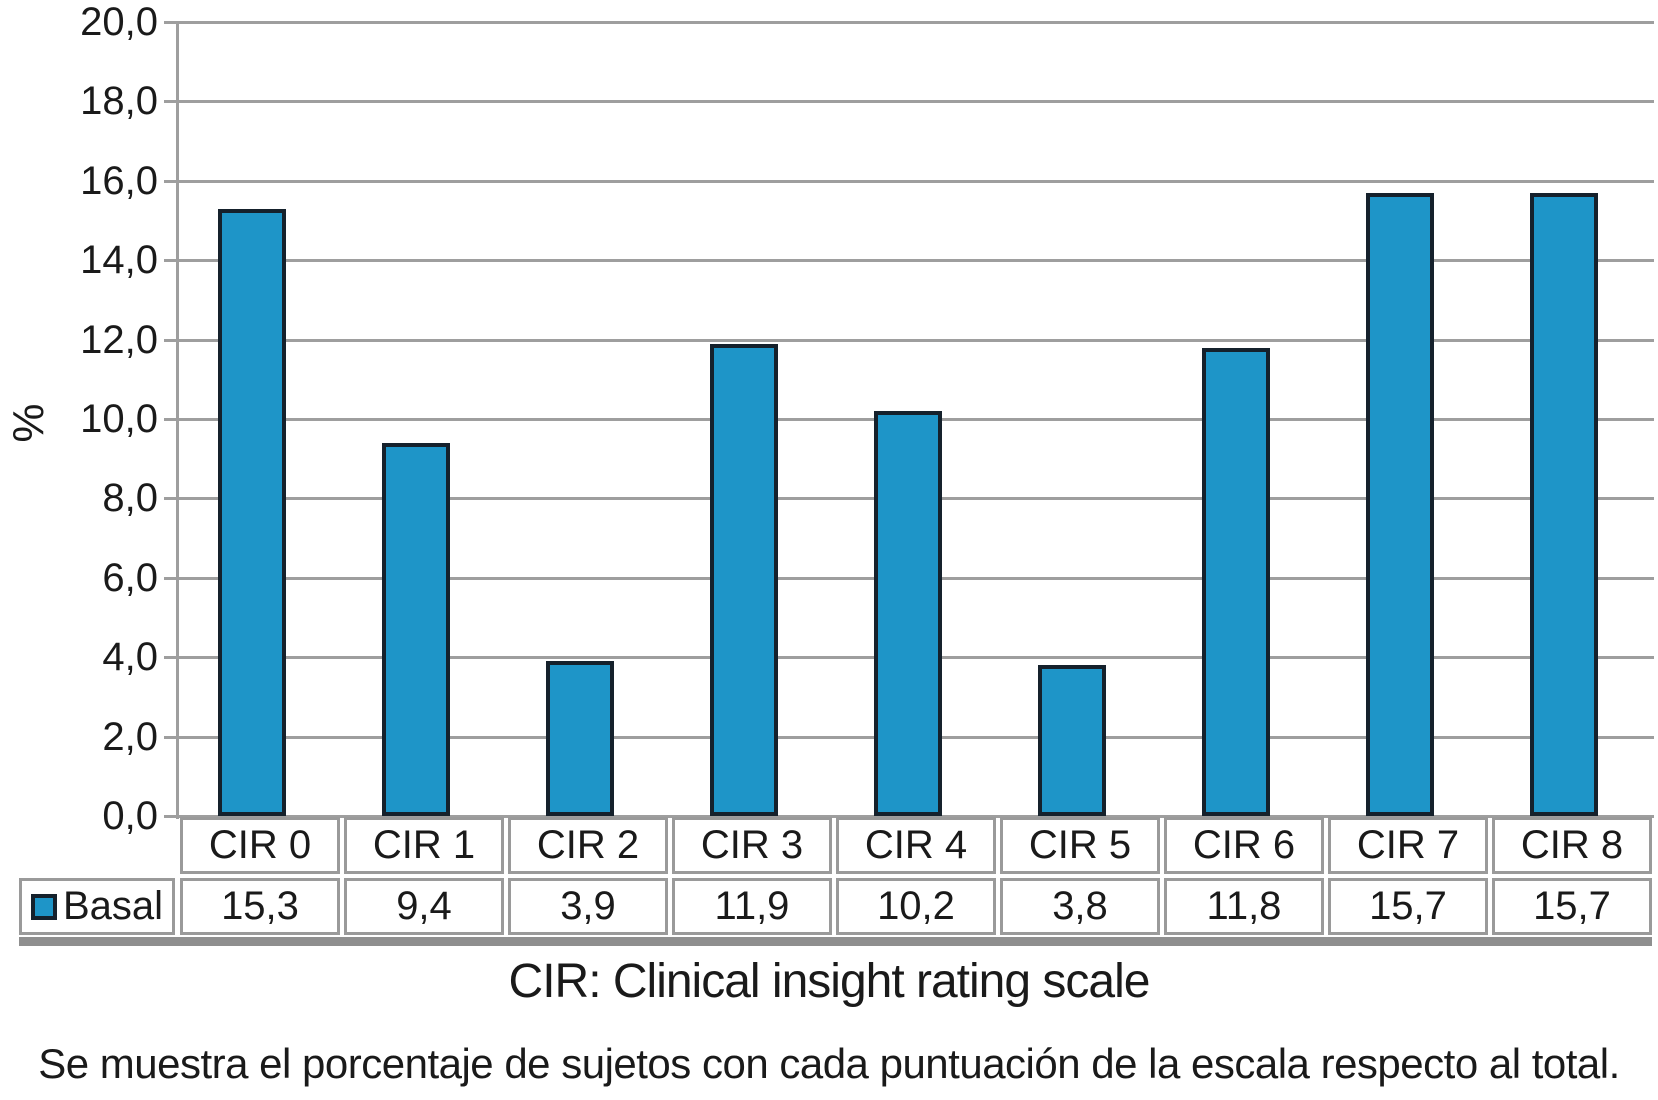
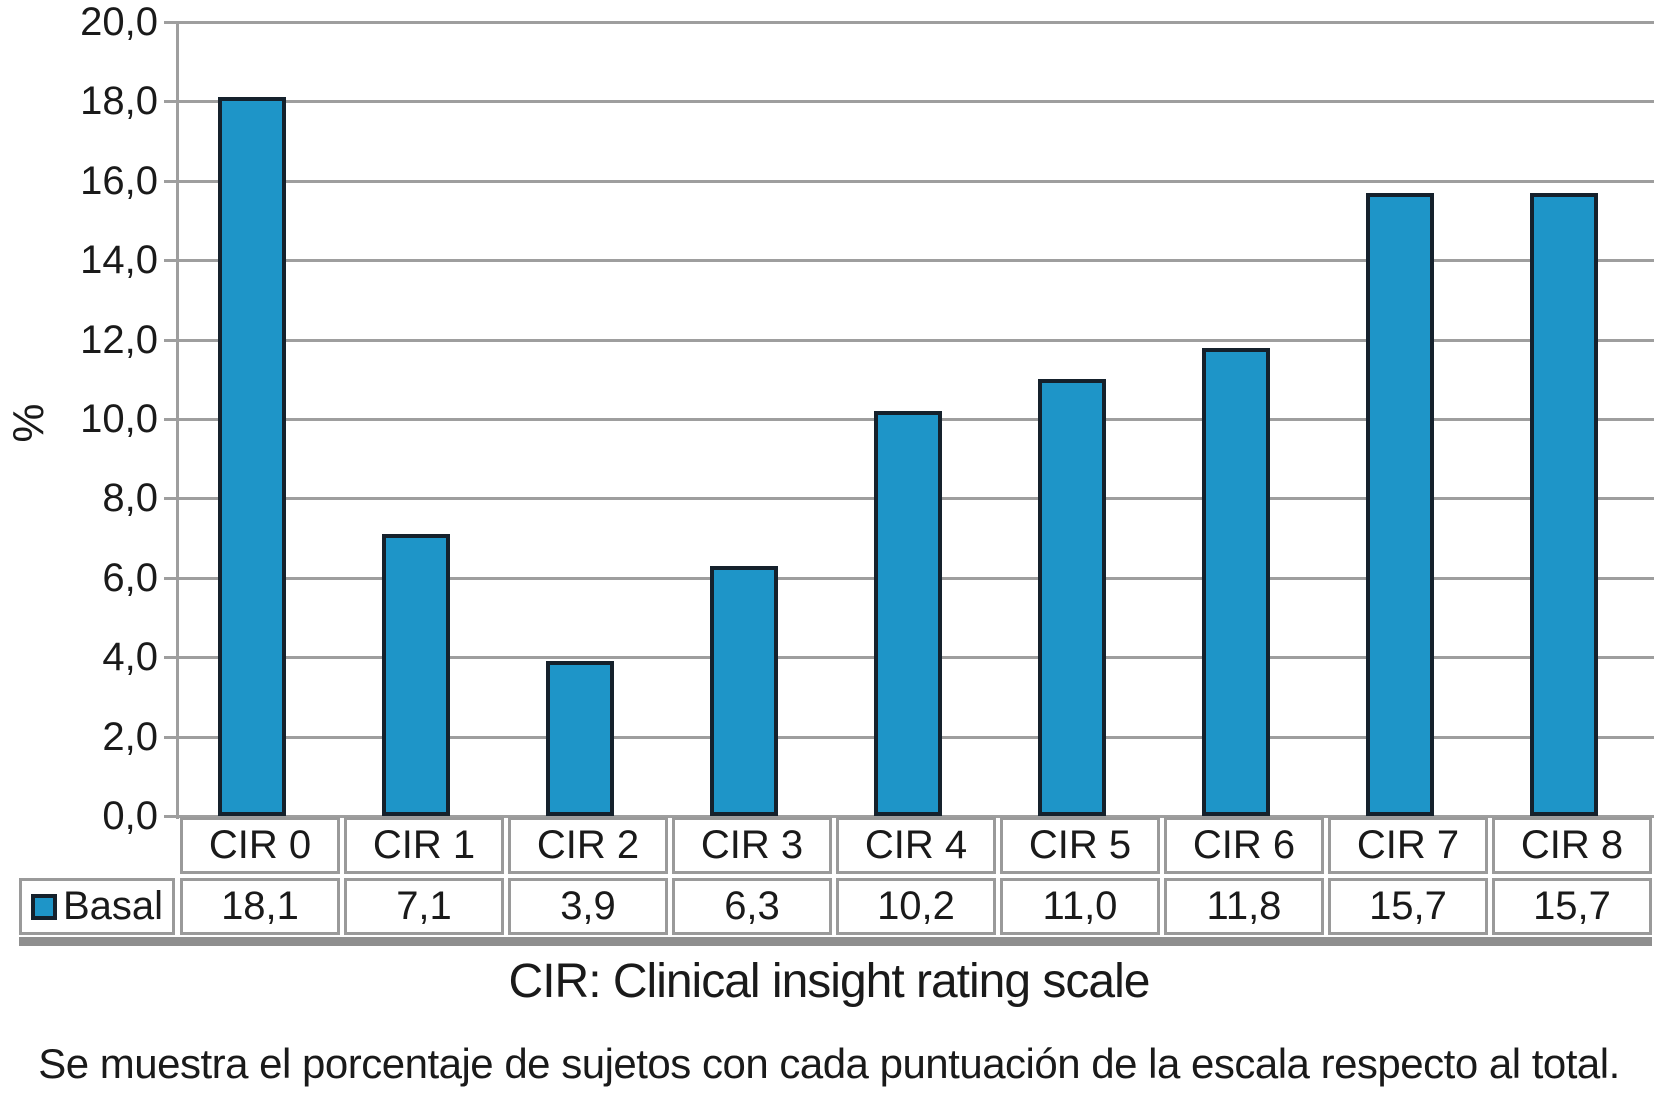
CIR 0: 15,3 -> 18,1
CIR 1: 9,4 -> 7,1
CIR 3: 11,9 -> 6,3
CIR 5: 3,8 -> 11,0
